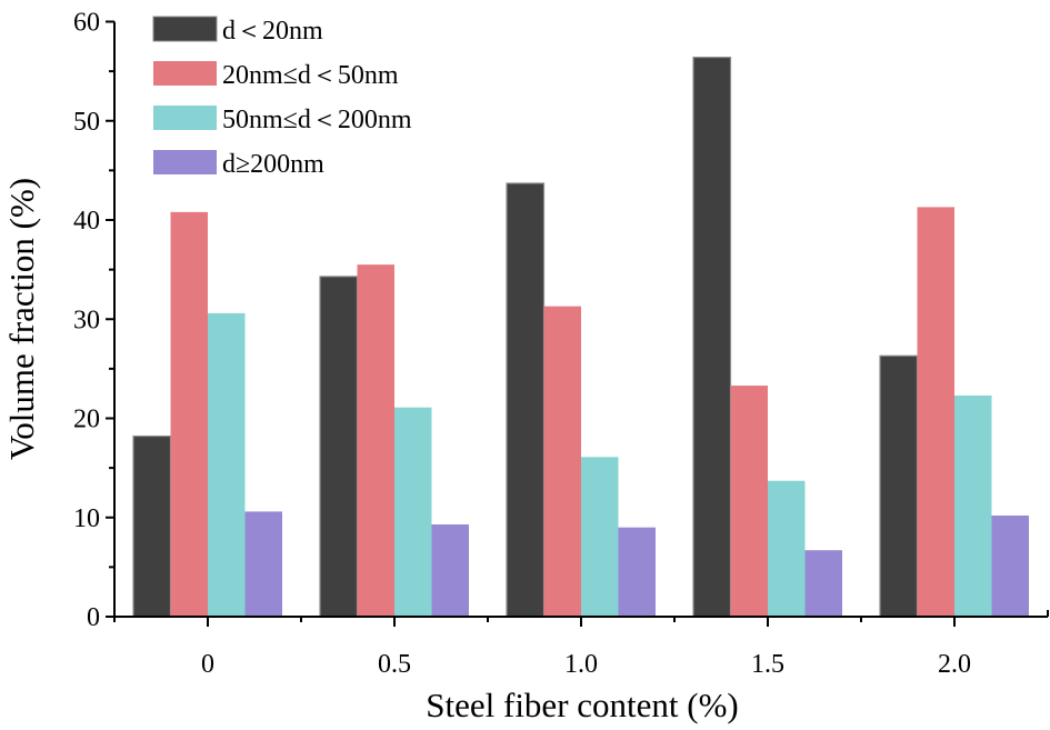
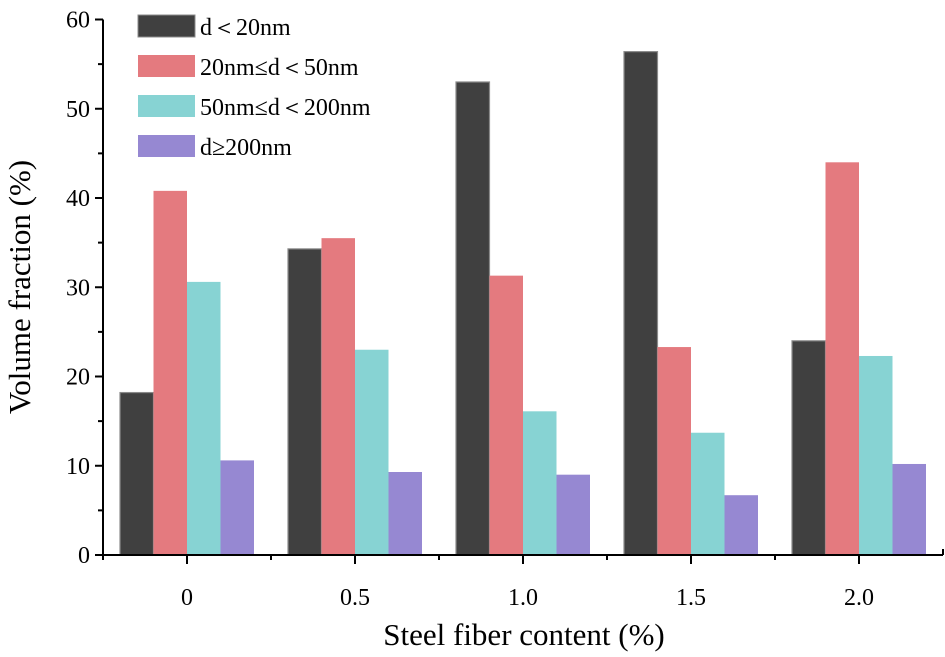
50nm≤d＜200nm/0.5: 21 -> 23
d＜20nm/1.0: 44 -> 53
d＜20nm/2.0: 26 -> 24
20nm≤d＜50nm/2.0: 41 -> 44
